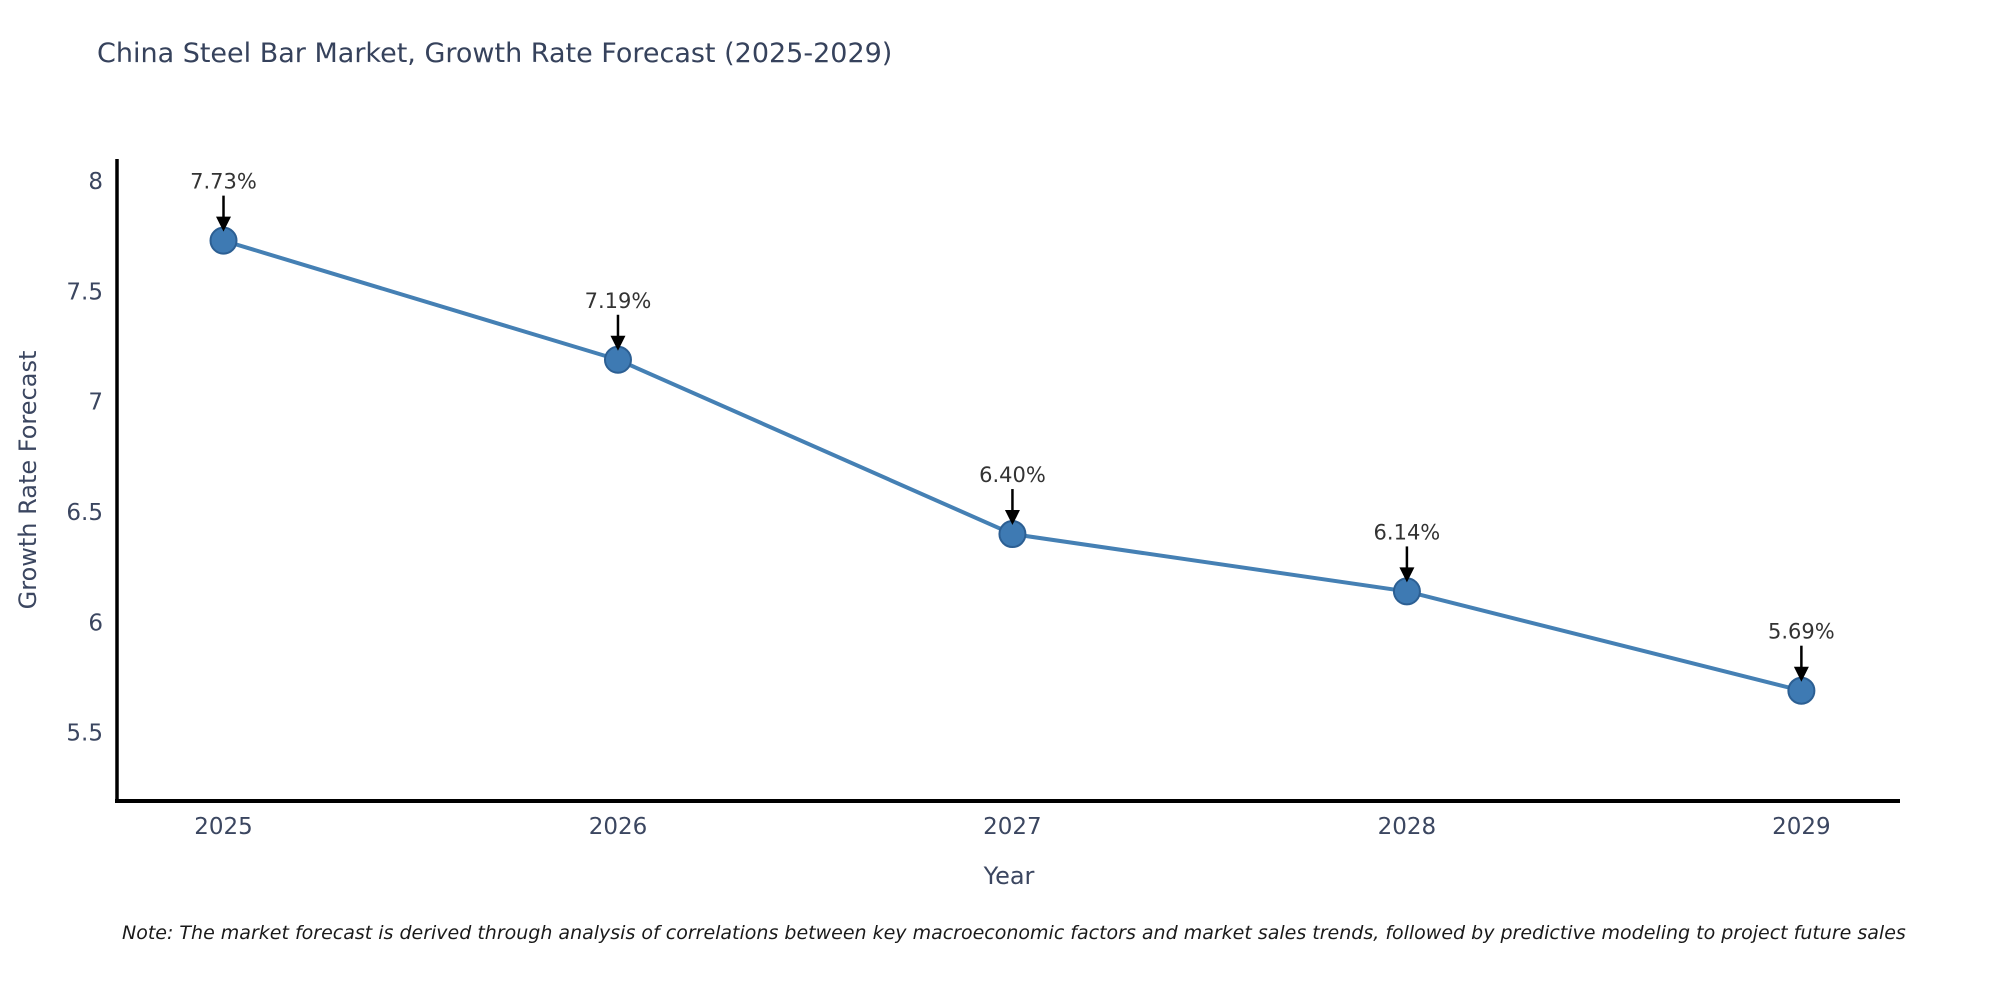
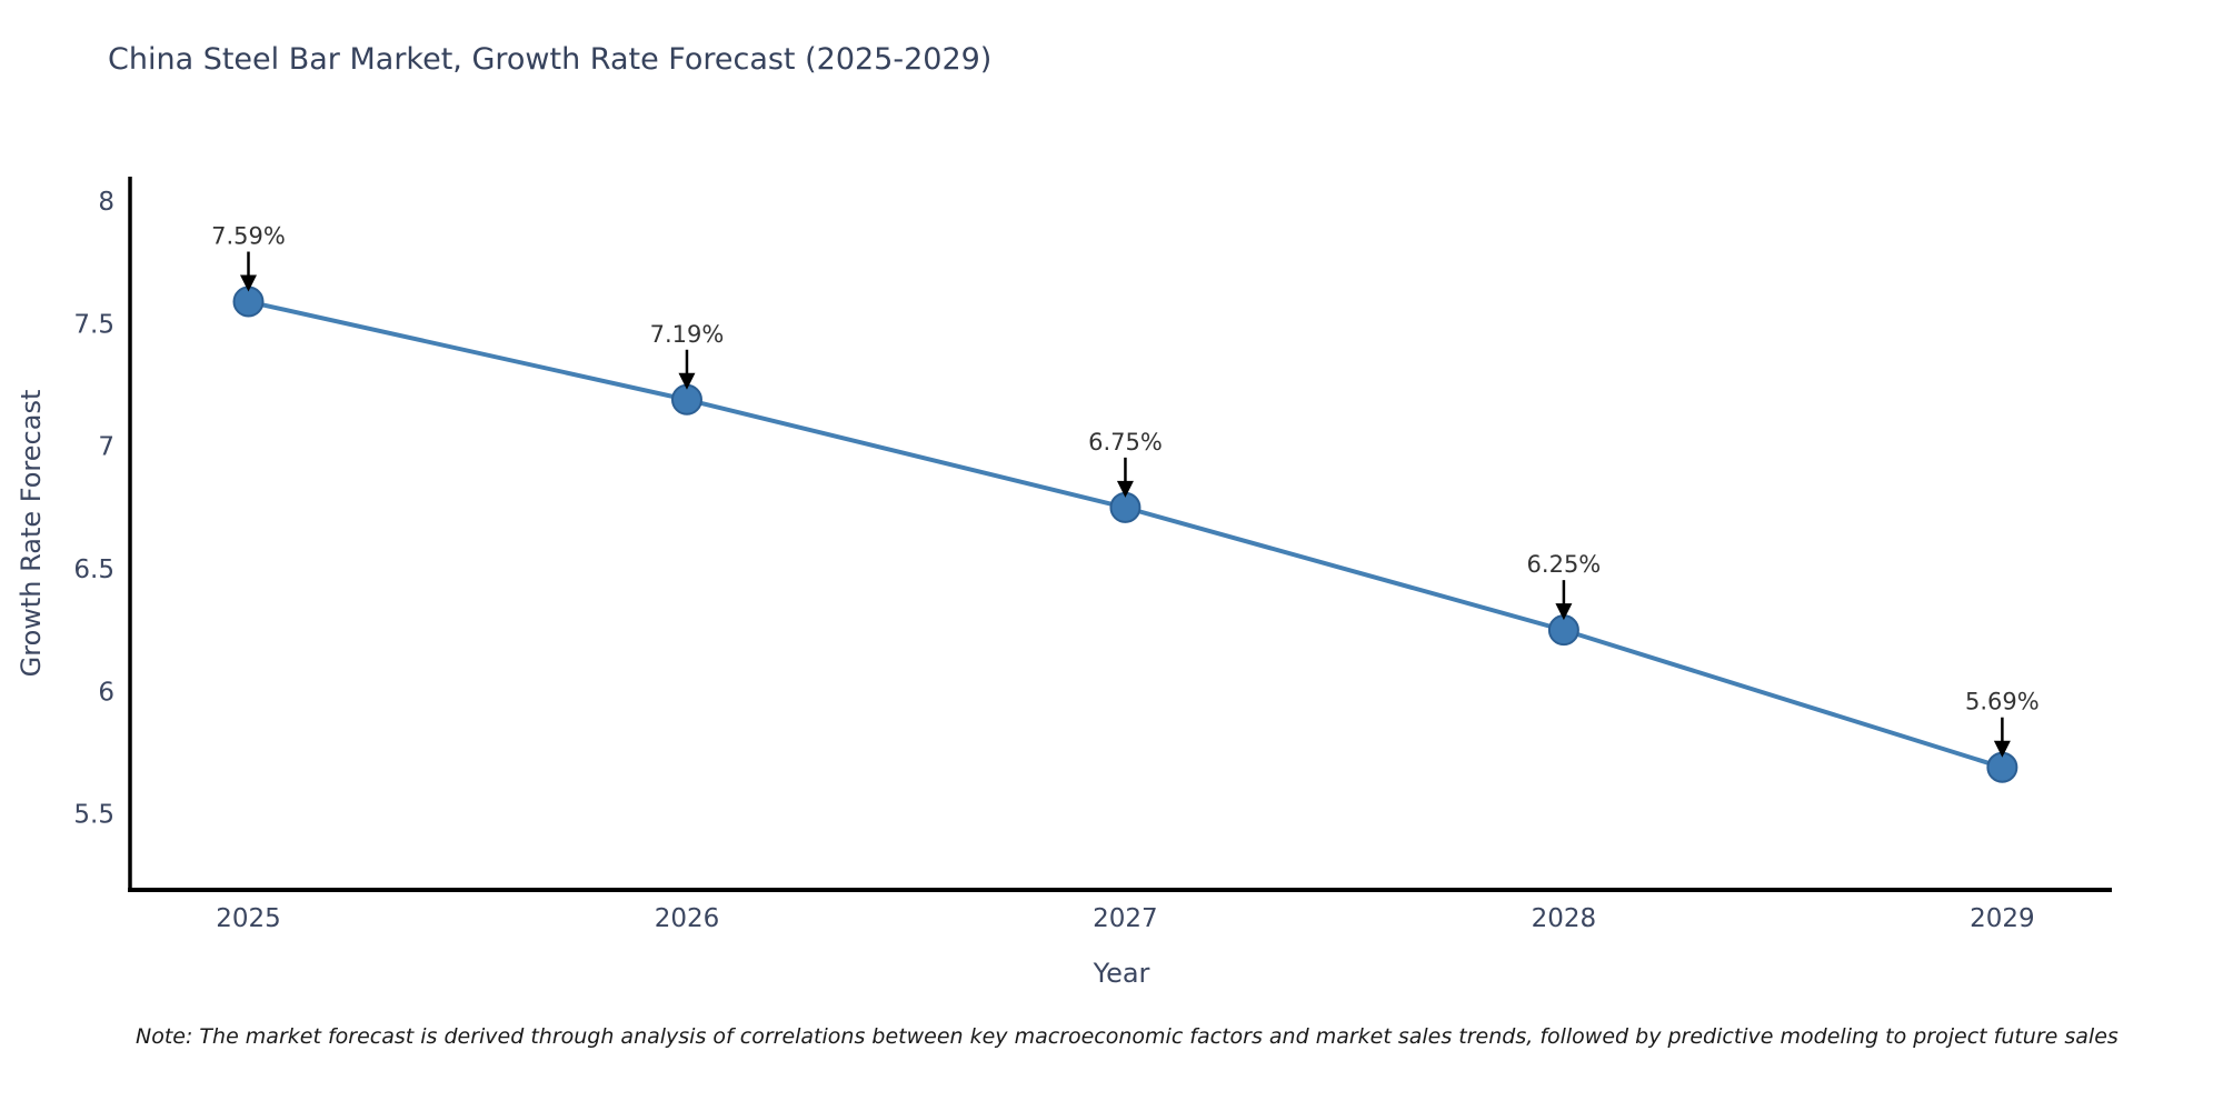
2025: 7.73% -> 7.59%
2027: 6.40% -> 6.75%
2028: 6.14% -> 6.25%
